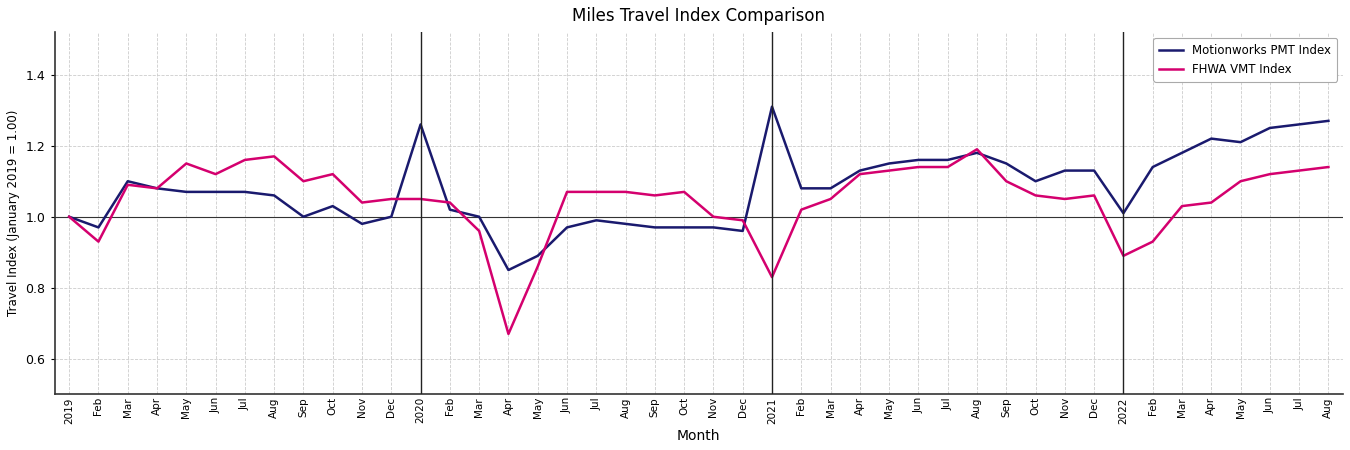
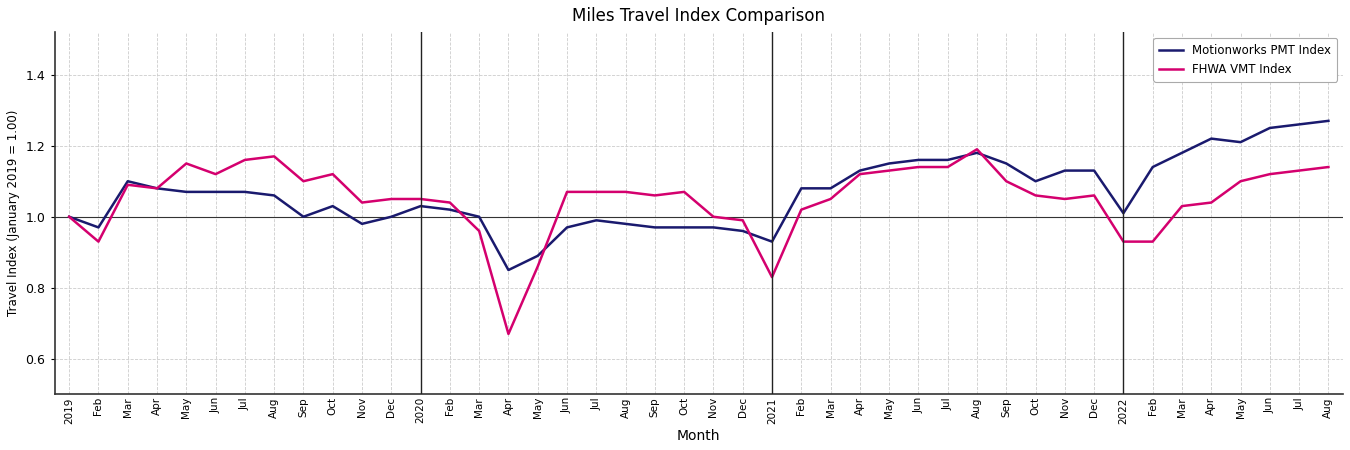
Motionworks PMT Index/2020: 1.26 -> 1.03
Motionworks PMT Index/2021: 1.31 -> 0.93
FHWA VMT Index/2022: 0.89 -> 0.93
